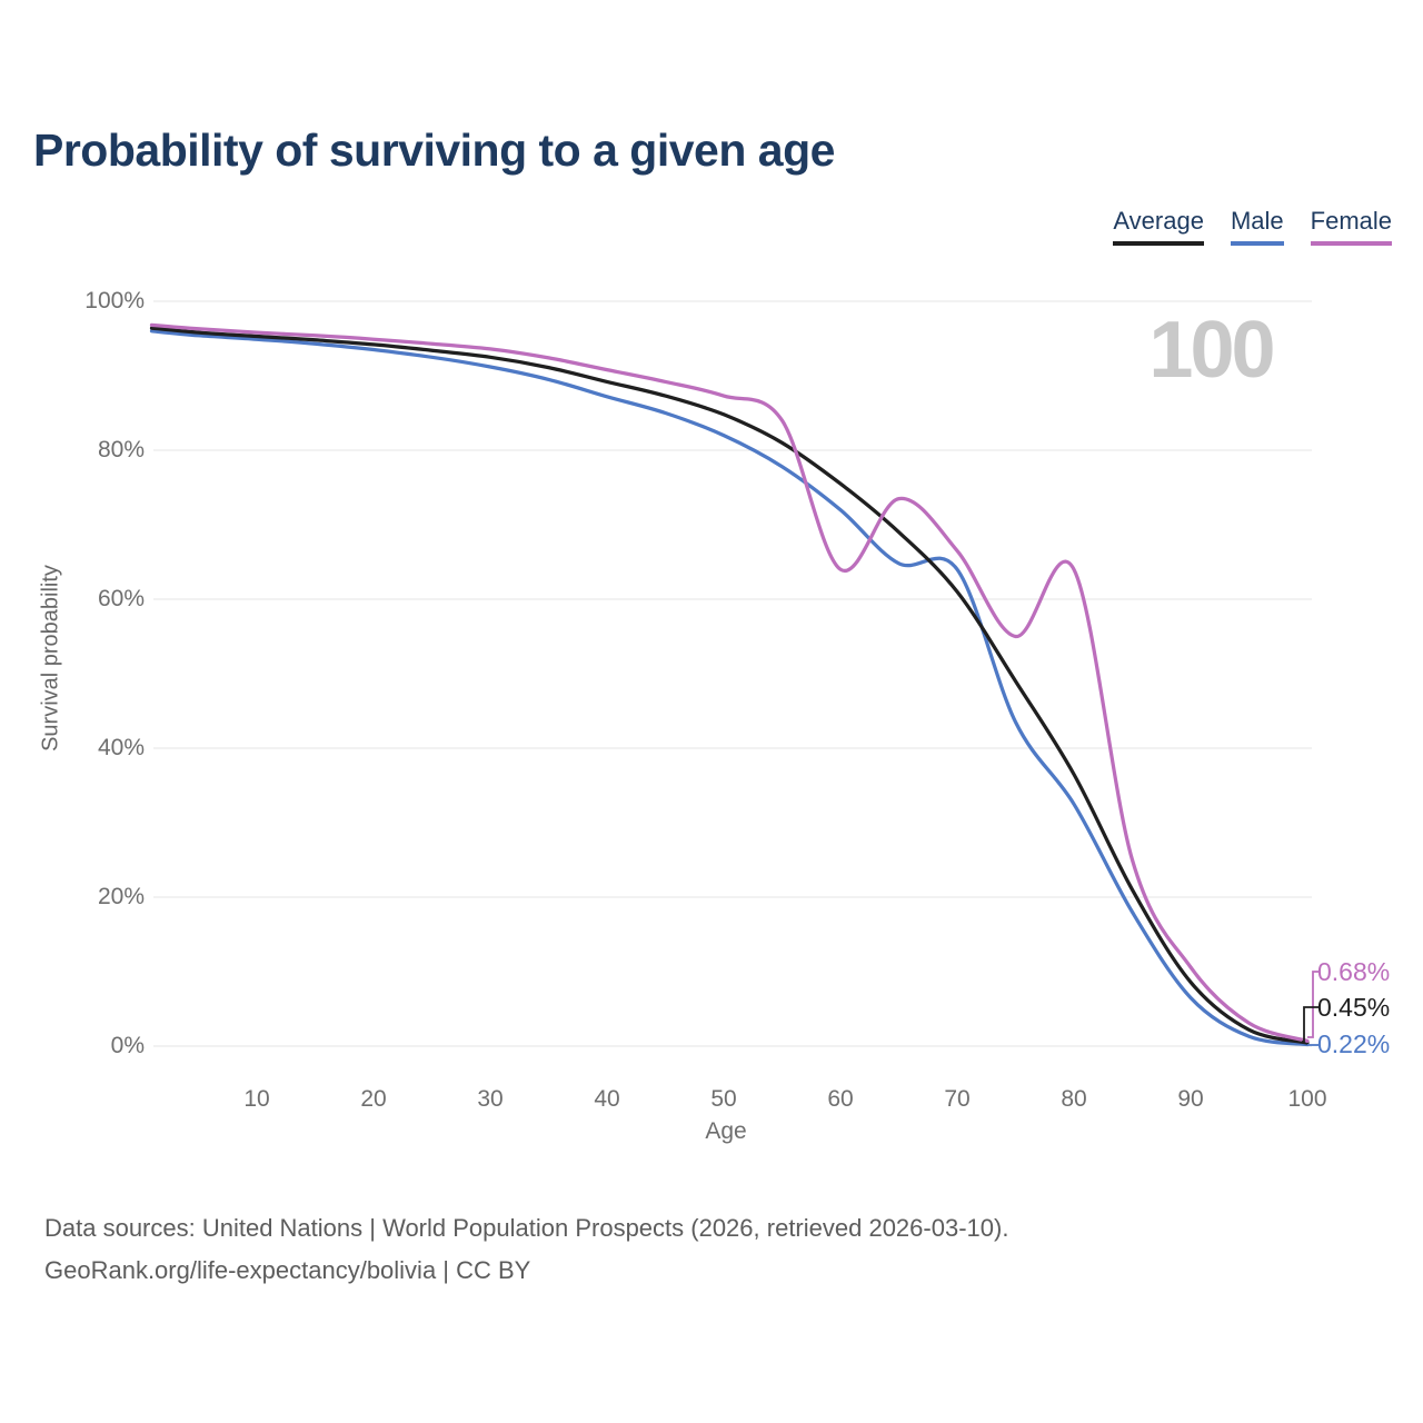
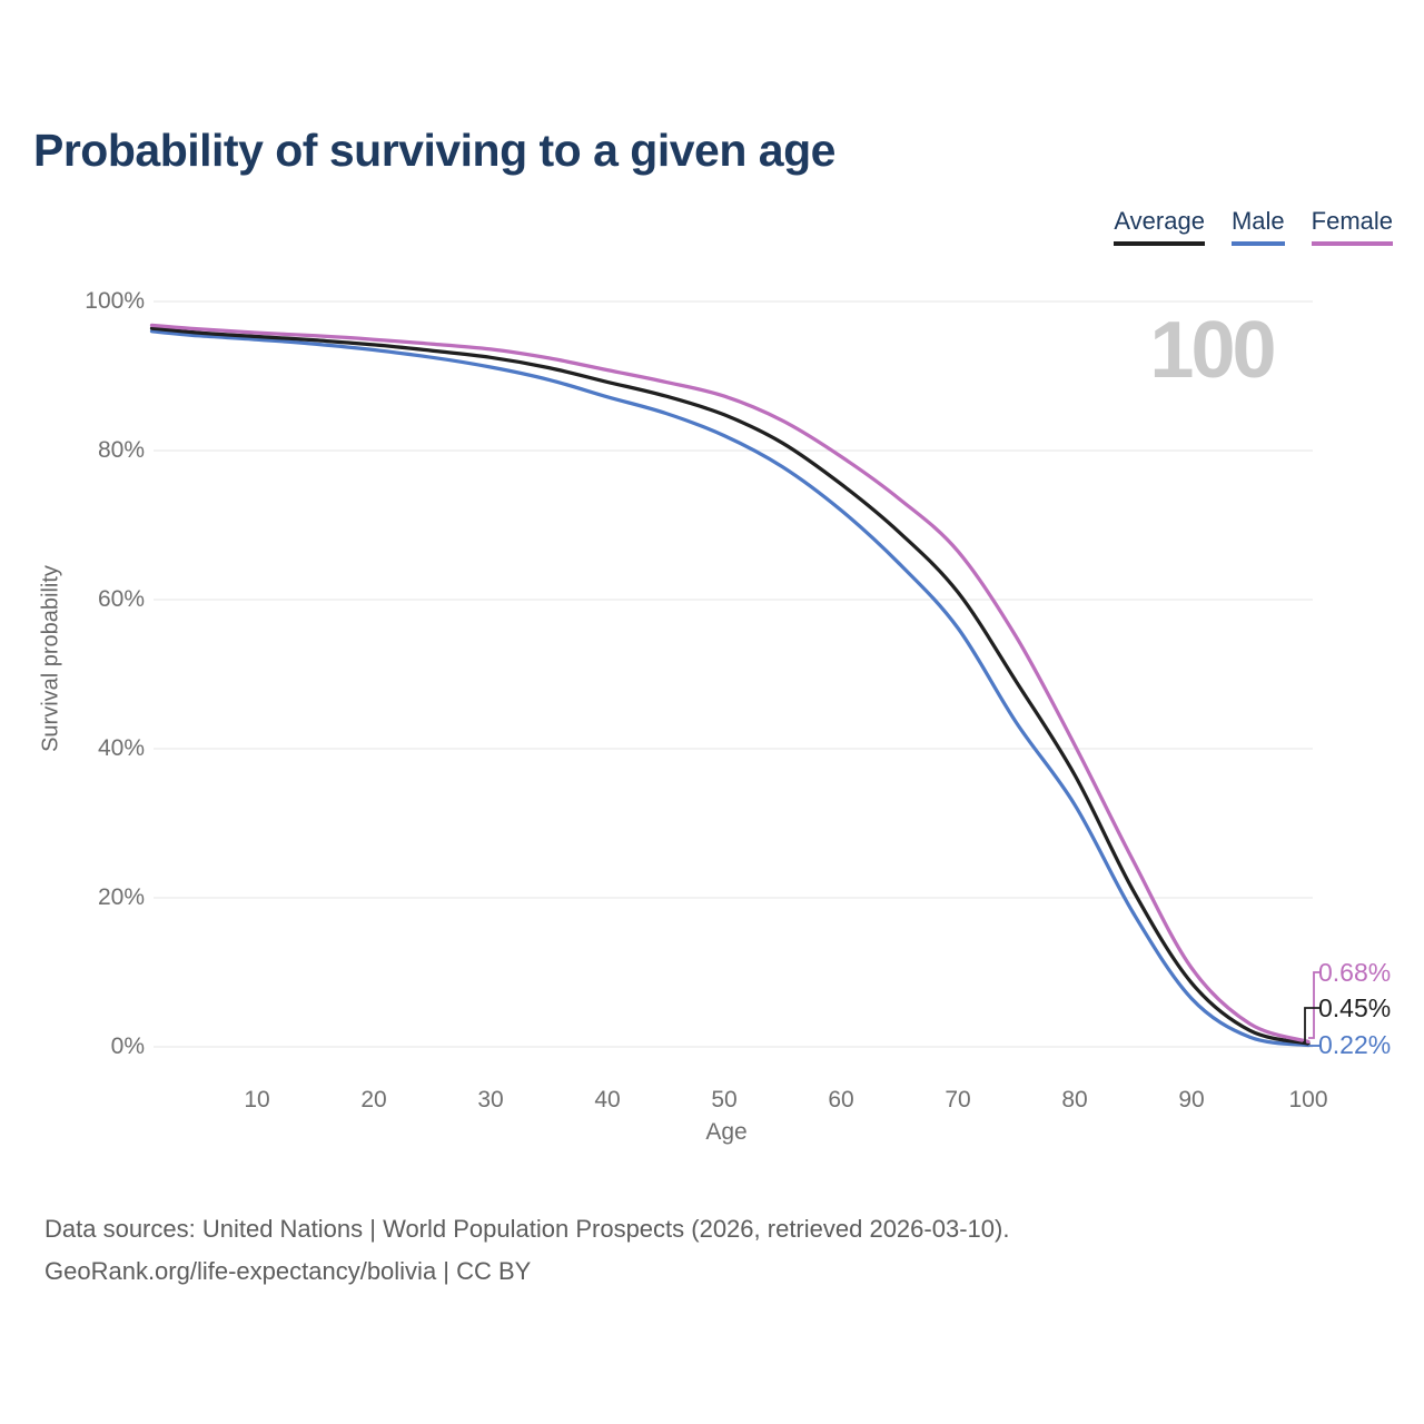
Female/60: 64% -> 79%
Male/70: 64% -> 56%
Female/80: 64% -> 40%
